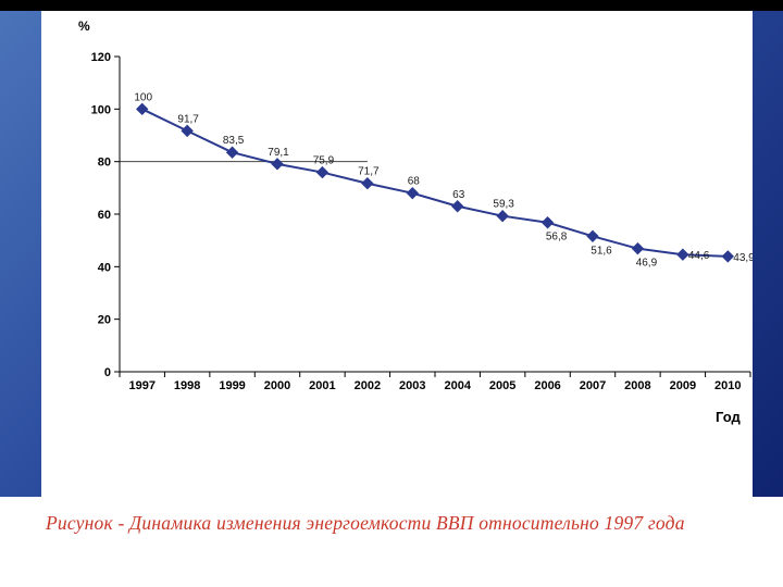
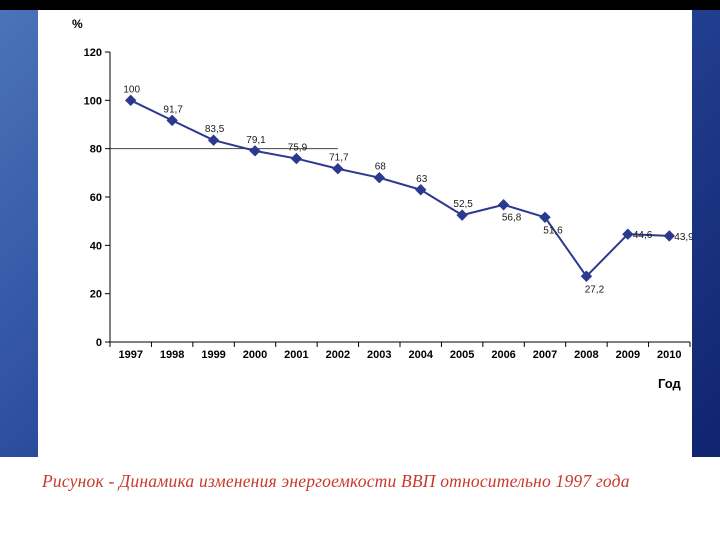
2005: 59,3 -> 52,5
2008: 46,9 -> 27,2
